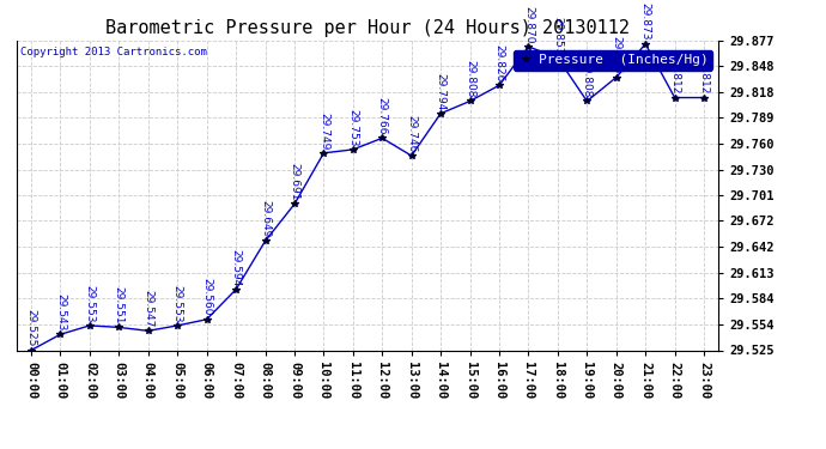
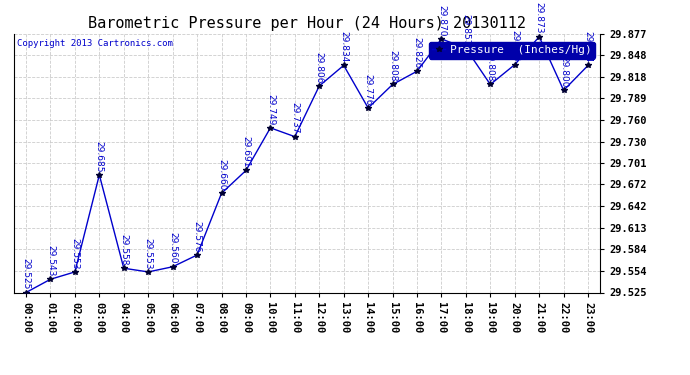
03:00: 29.551 -> 29.685
04:00: 29.547 -> 29.558
07:00: 29.594 -> 29.576
08:00: 29.649 -> 29.660
11:00: 29.753 -> 29.737
12:00: 29.766 -> 29.806
13:00: 29.746 -> 29.834
14:00: 29.794 -> 29.776
22:00: 29.812 -> 29.800
23:00: 29.812 -> 29.834
